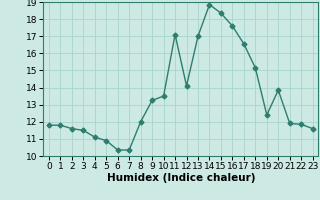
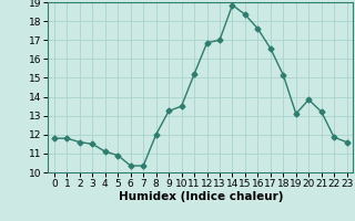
11: 17.1 -> 15.2
12: 14.1 -> 16.9
19: 12.4 -> 13.1
21: 11.9 -> 13.2
